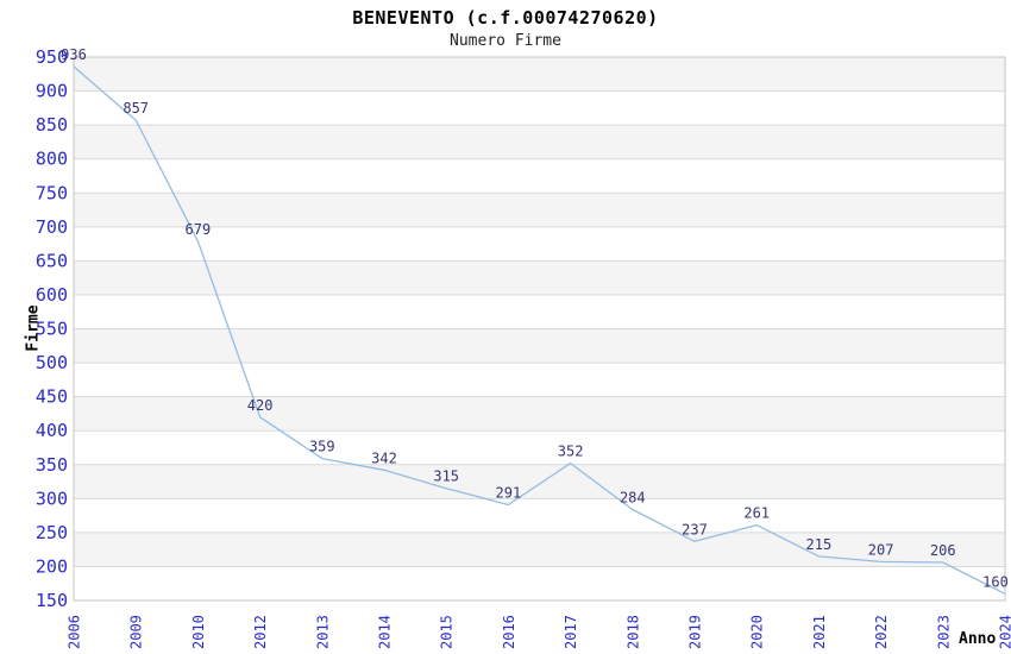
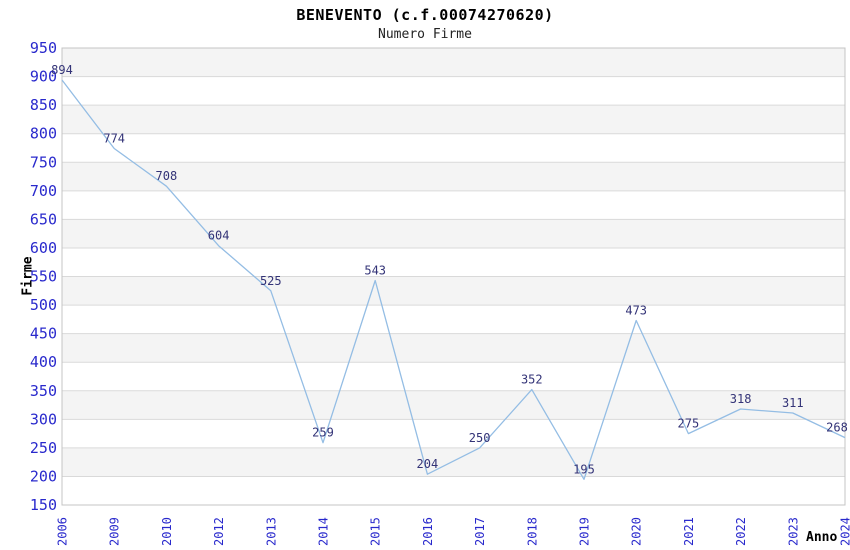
2006: 936 -> 894
2009: 857 -> 774
2010: 679 -> 708
2012: 420 -> 604
2013: 359 -> 525
2014: 342 -> 259
2015: 315 -> 543
2016: 291 -> 204
2017: 352 -> 250
2018: 284 -> 352
2019: 237 -> 195
2020: 261 -> 473
2021: 215 -> 275
2022: 207 -> 318
2023: 206 -> 311
2024: 160 -> 268
